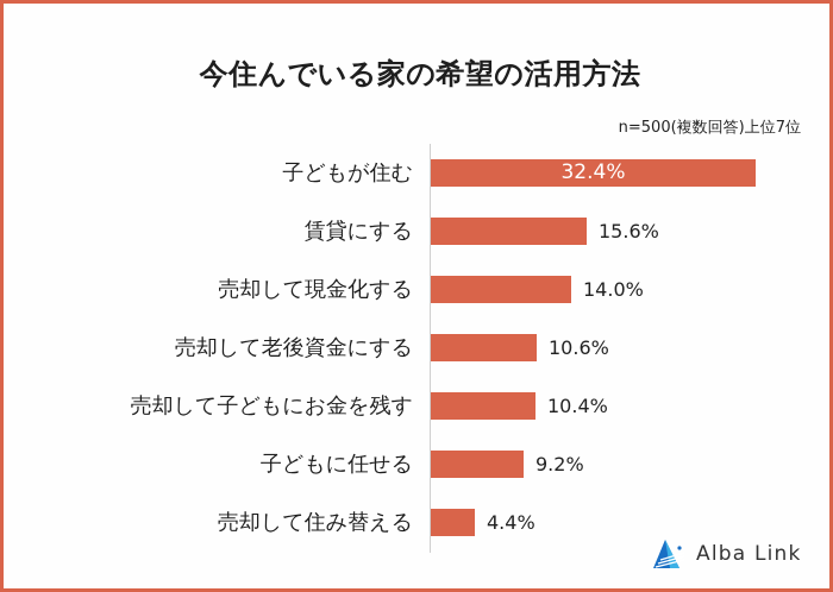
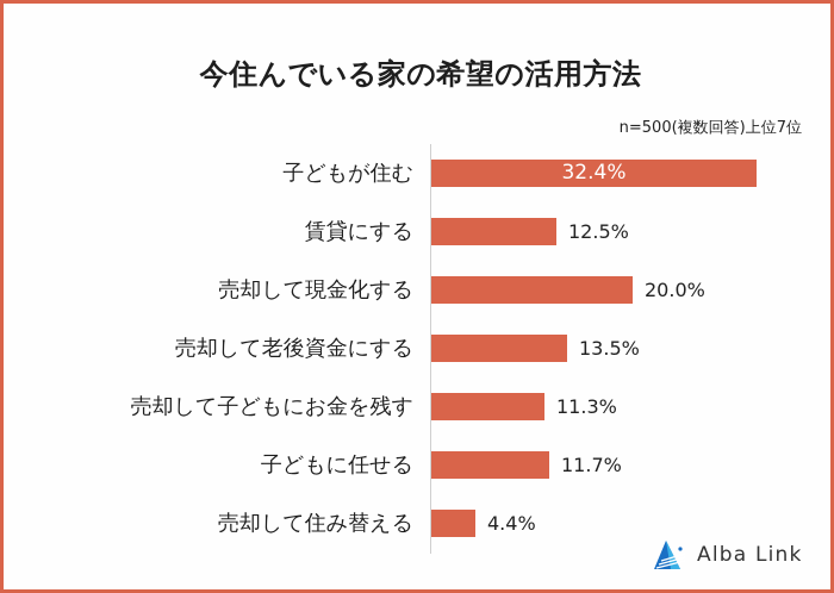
賃貸にする: 15.6% -> 12.5%
売却して現金化する: 14.0% -> 20.0%
売却して老後資金にする: 10.6% -> 13.5%
売却して子どもにお金を残す: 10.4% -> 11.3%
子どもに任せる: 9.2% -> 11.7%
